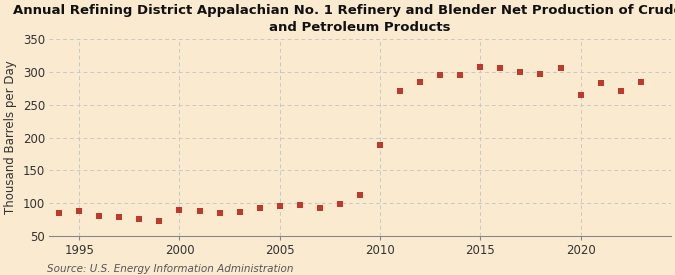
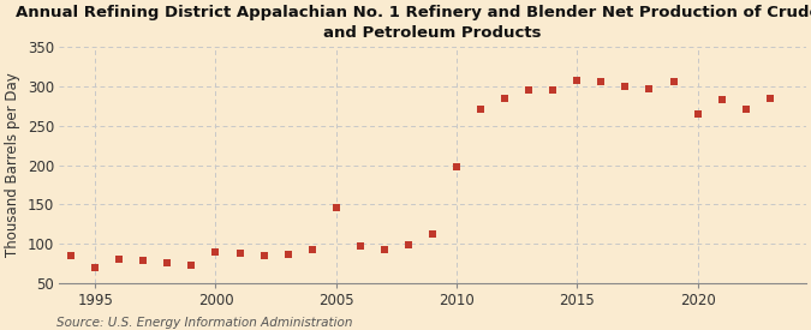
1995: 88 -> 70
2005: 95 -> 146
2010: 188 -> 198
